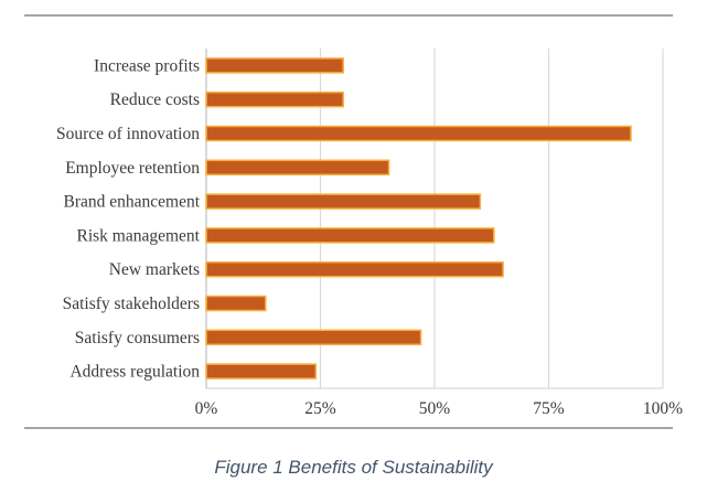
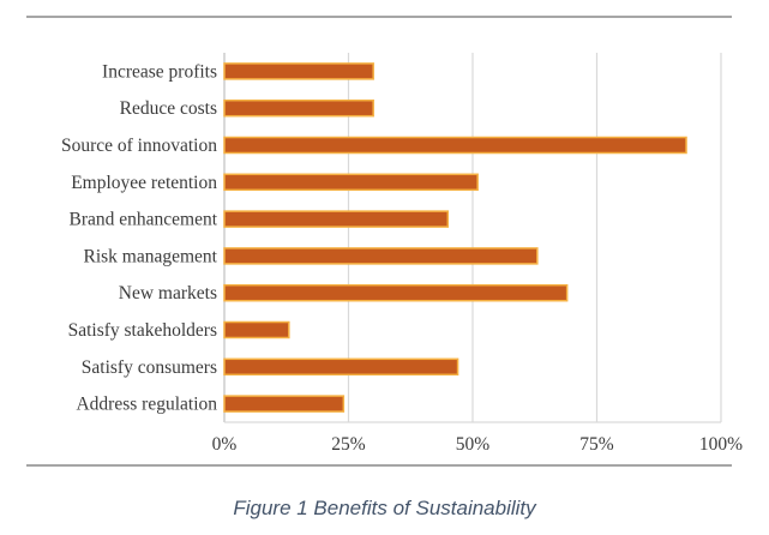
Employee retention: 40% -> 51%
Brand enhancement: 60% -> 45%
New markets: 65% -> 69%
